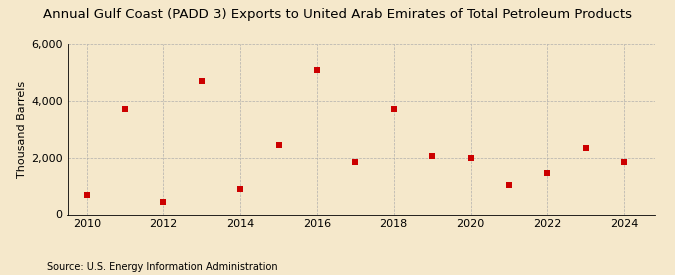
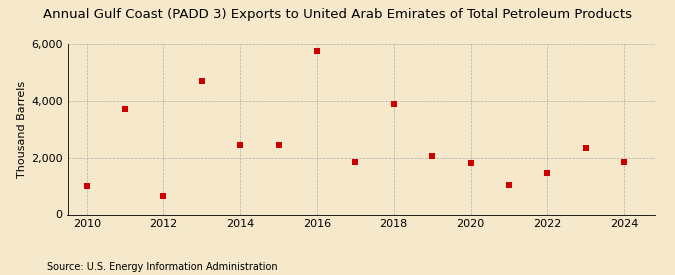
2010: 700 -> 1,000
2012: 450 -> 650
2014: 900 -> 2,450
2016: 5,100 -> 5,750
2018: 3,700 -> 3,900
2020: 2,000 -> 1,800
